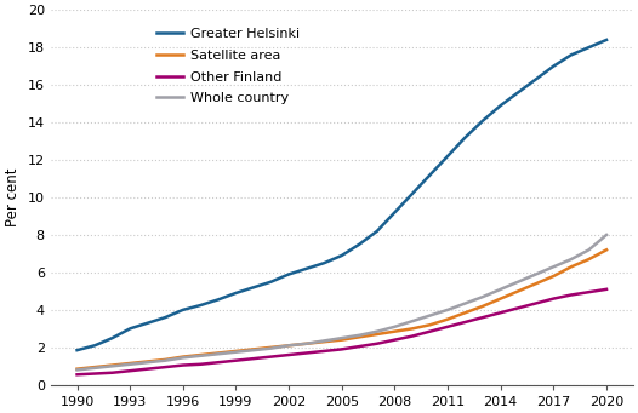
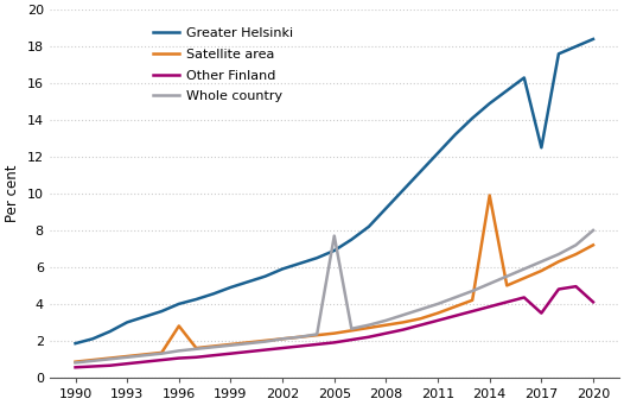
Satellite area/1996: 1.5 -> 2.8
Whole country/2005: 2.5 -> 7.7
Satellite area/2014: 4.6 -> 9.9
Greater Helsinki/2017: 17.0 -> 12.5
Other Finland/2017: 4.6 -> 3.5
Other Finland/2020: 5.1 -> 4.1
